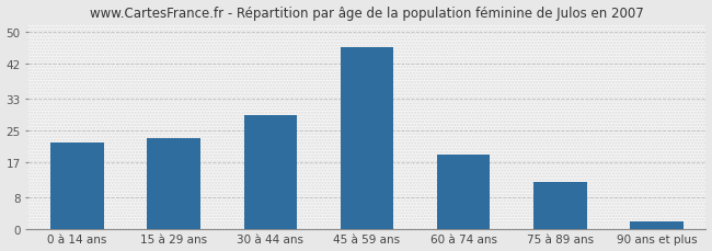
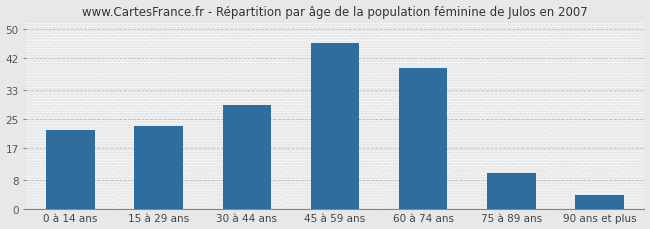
60 à 74 ans: 19 -> 39
75 à 89 ans: 12 -> 10
90 ans et plus: 2 -> 4
